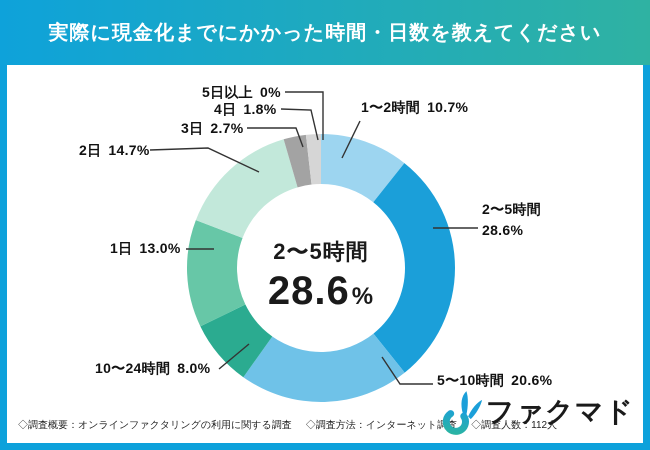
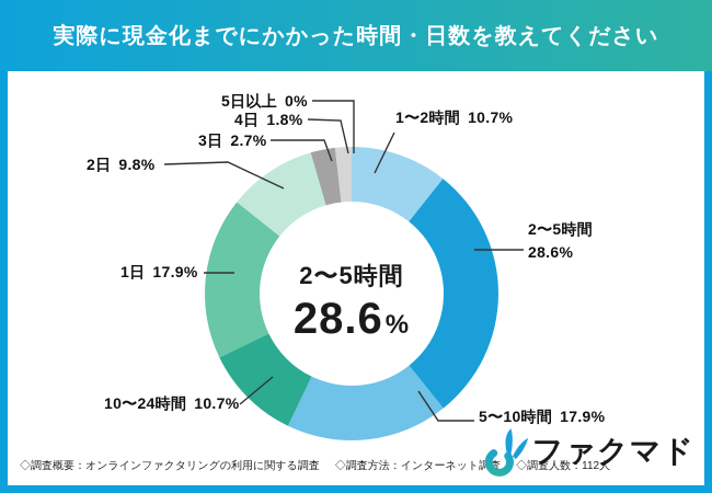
5〜10時間: 20.6% -> 17.9%
10〜24時間: 8.0% -> 10.7%
1日: 13.0% -> 17.9%
2日: 14.7% -> 9.8%
